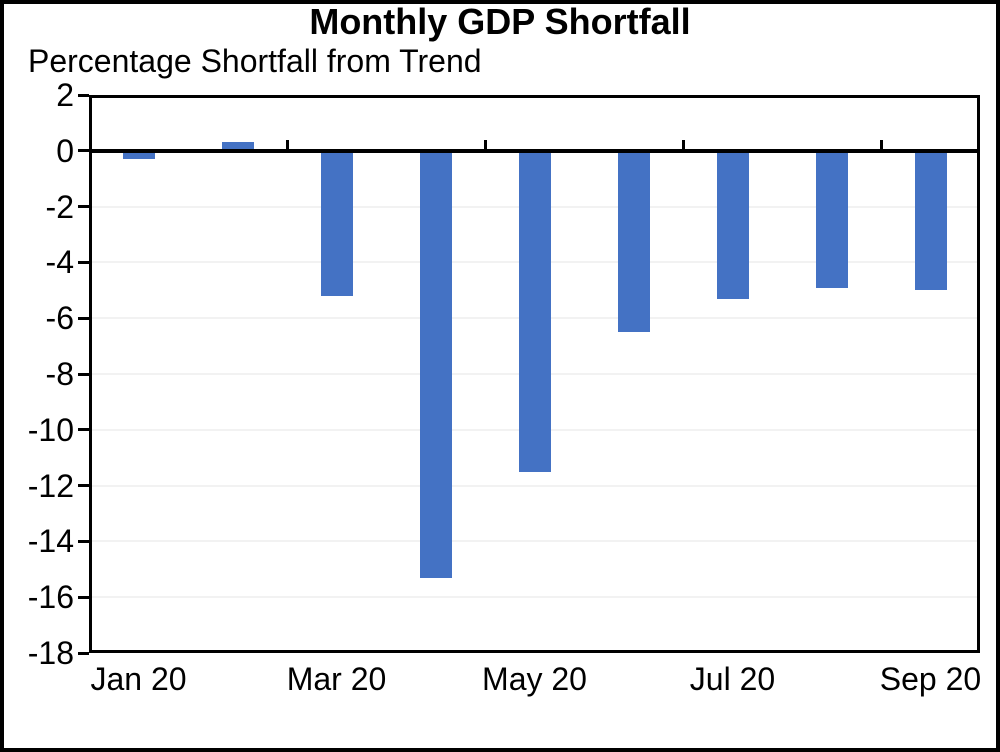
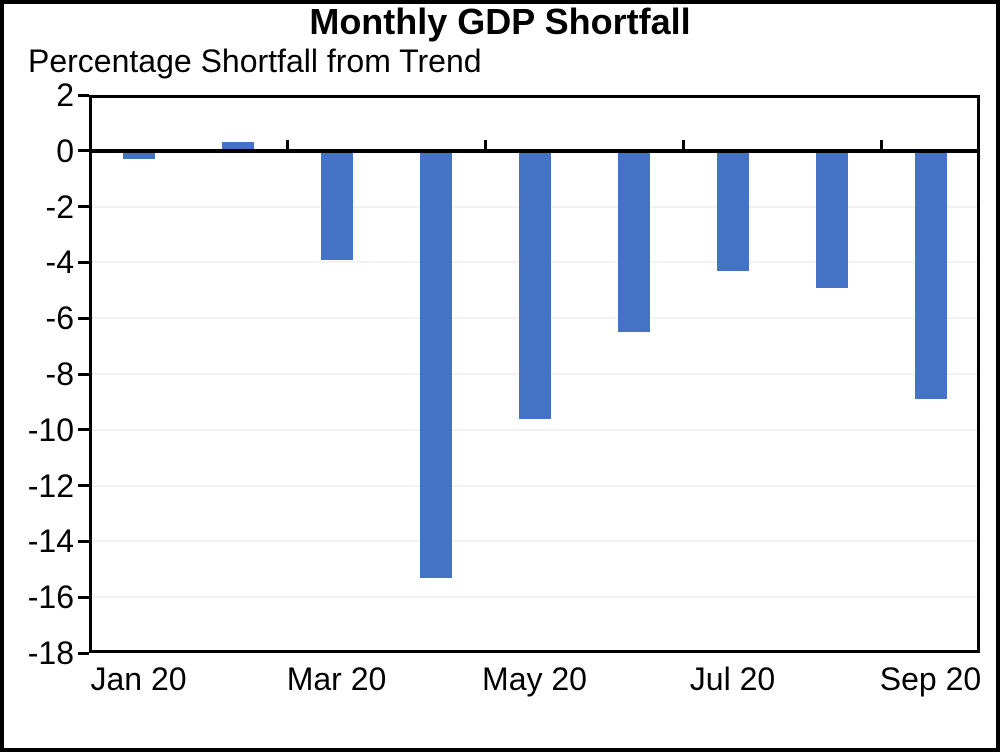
Mar 20: -5.2 -> -3.9
May 20: -11.5 -> -9.6
Jul 20: -5.3 -> -4.3
Sep 20: -5.0 -> -8.9
